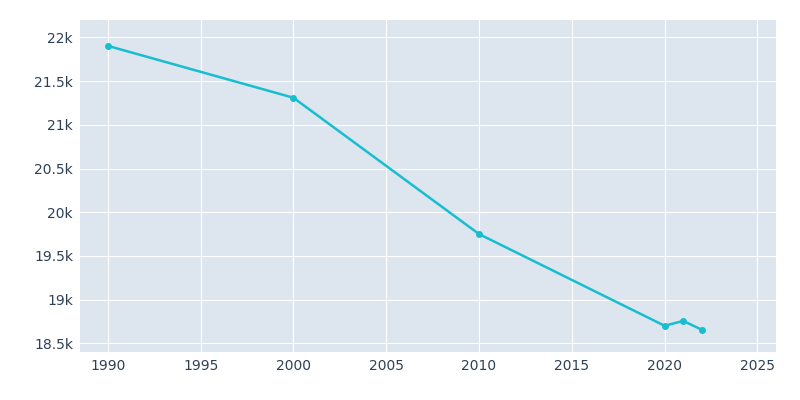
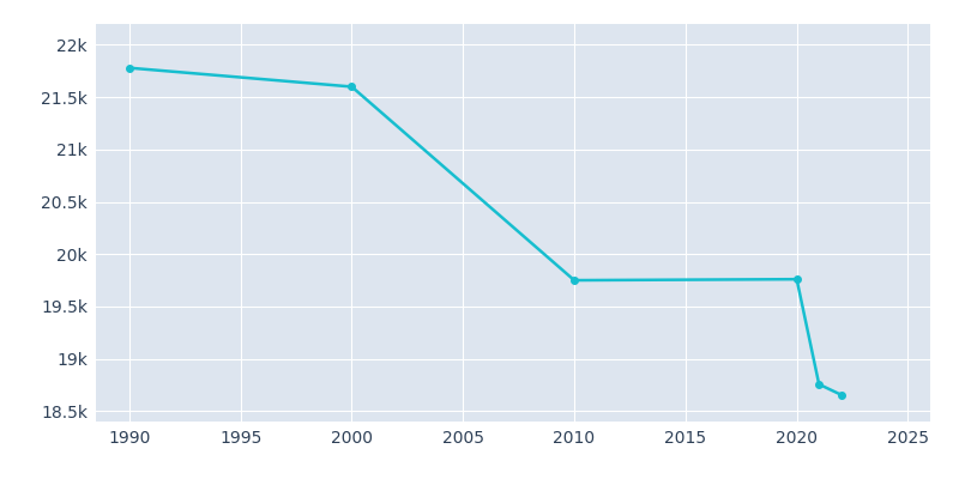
1990: 21.90k -> 21.78k
2000: 21.31k -> 21.60k
2020: 18.70k -> 19.76k
